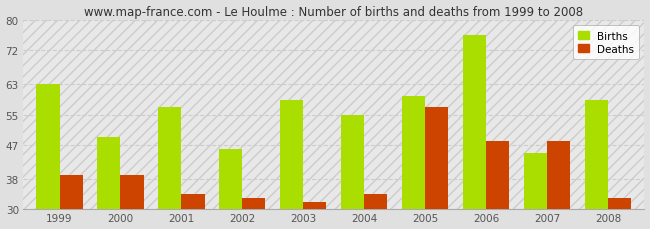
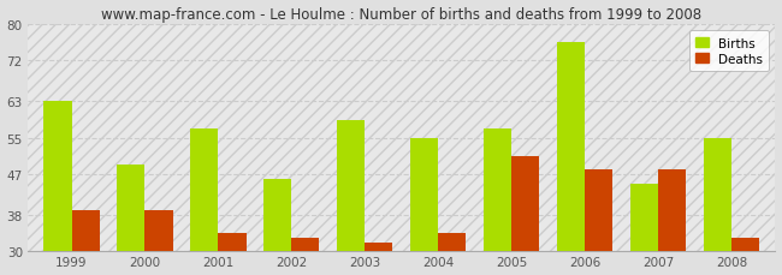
Births/2005: 60 -> 57
Deaths/2005: 57 -> 51
Births/2008: 59 -> 55
